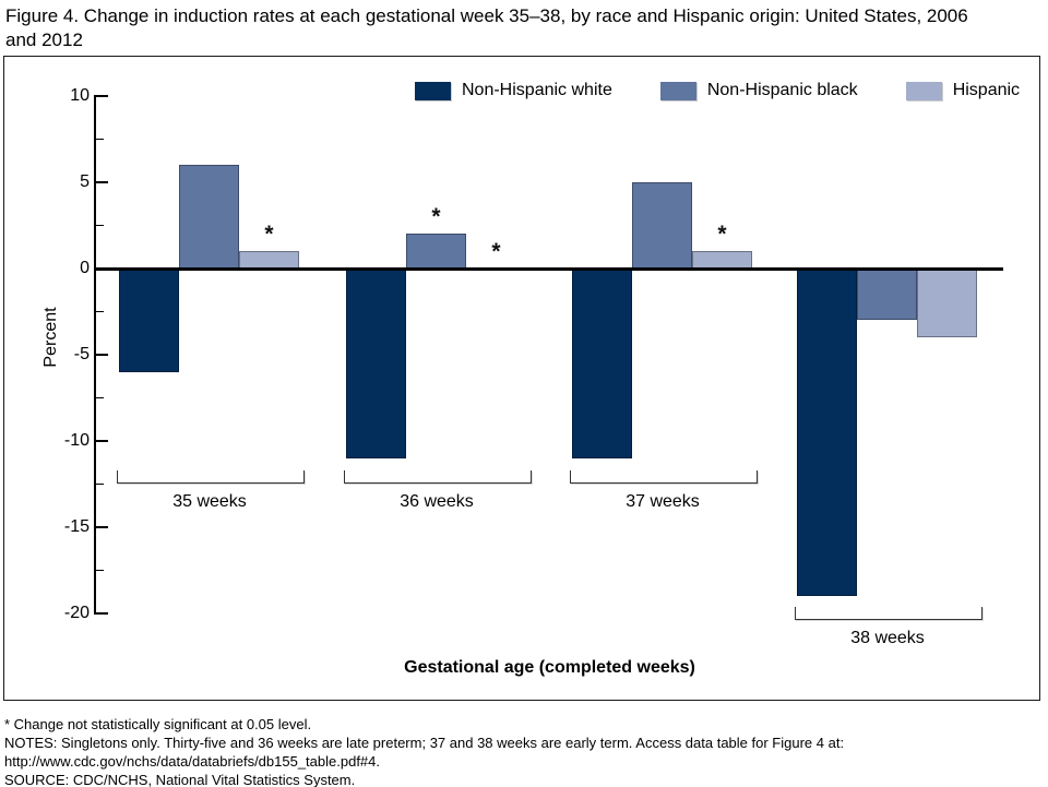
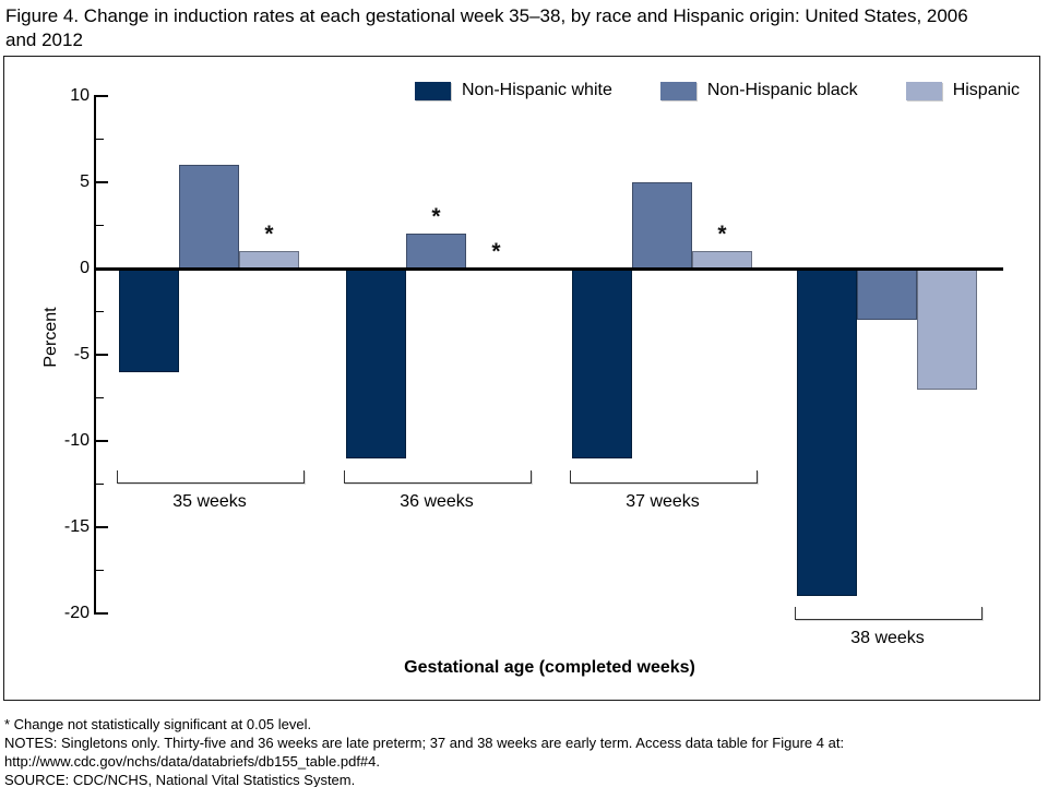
Hispanic/38 weeks: -4 -> -7
